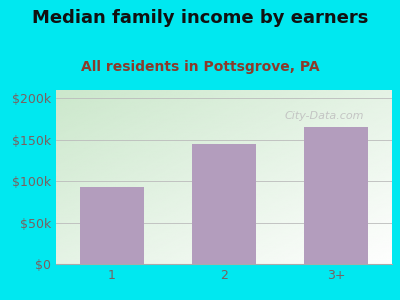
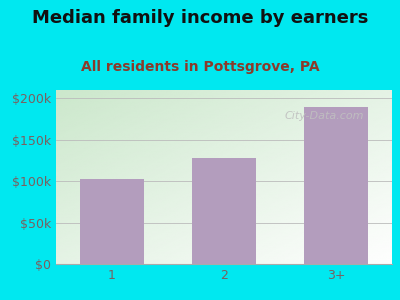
1: $93k -> $102k
2: $145k -> $128k
3+: $165k -> $190k
